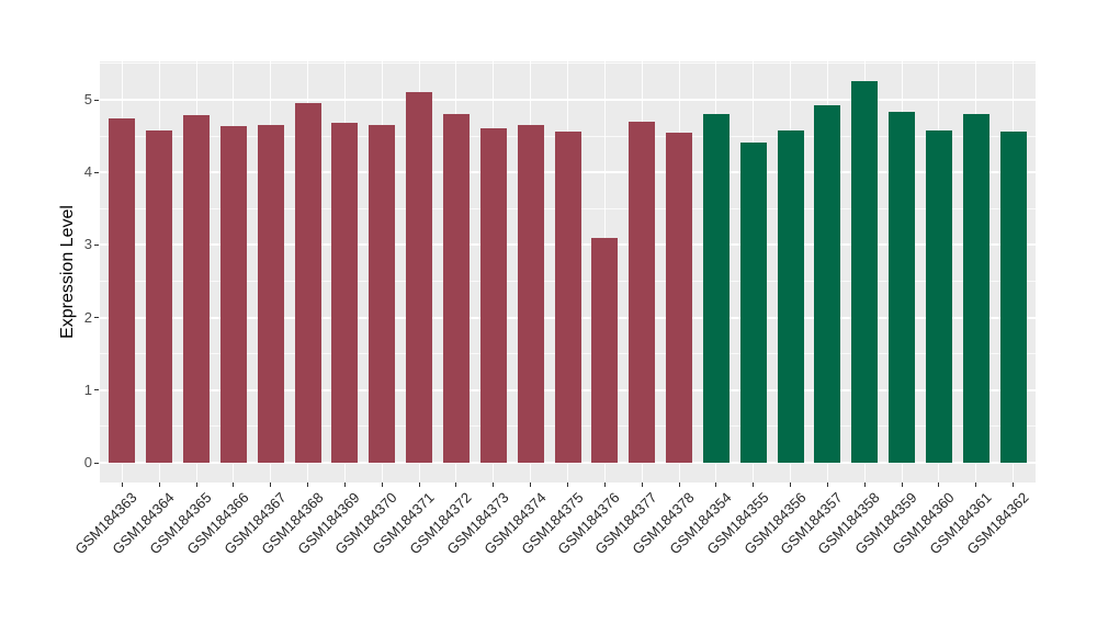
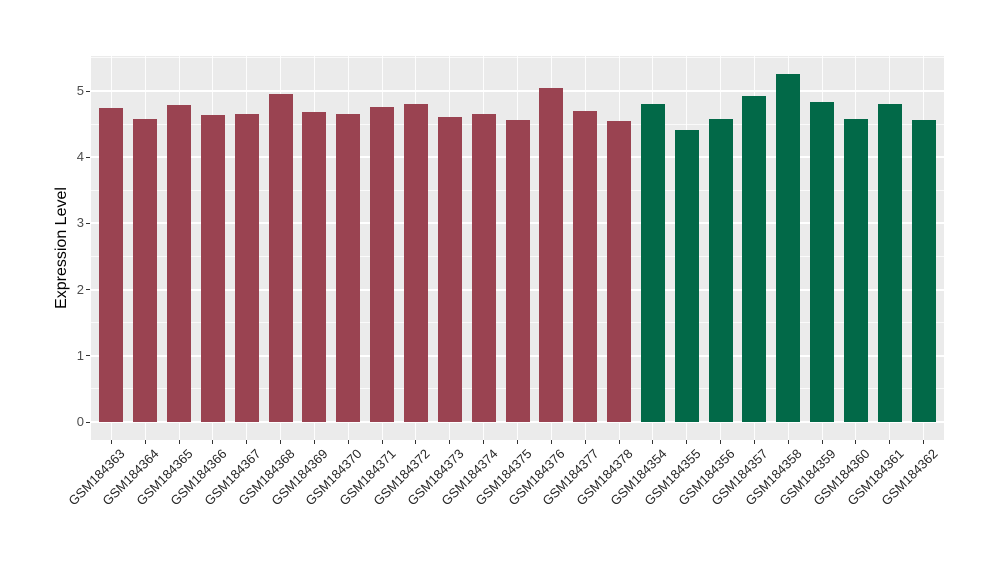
GSM184371: 5.1 -> 4.8
GSM184376: 3.1 -> 5.0
